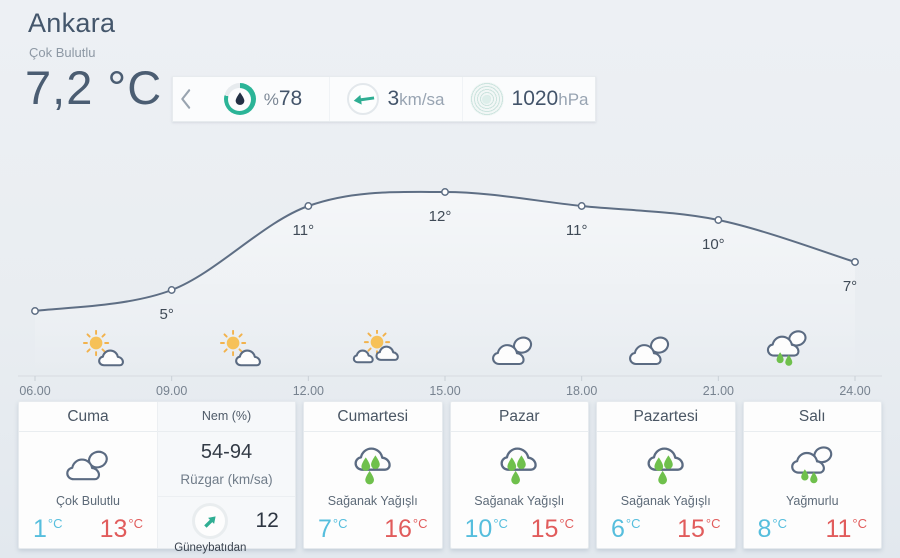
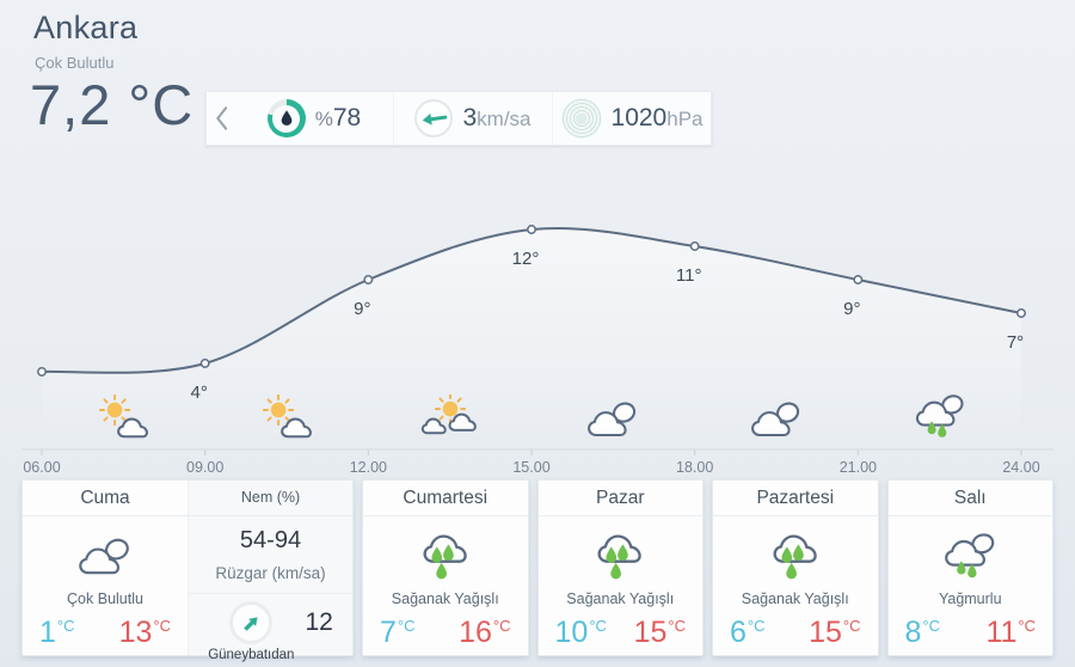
09.00: 5° -> 4°
12.00: 11° -> 9°
21.00: 10° -> 9°
